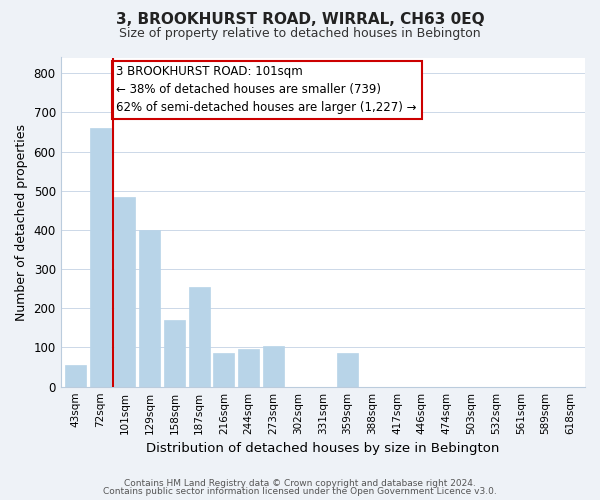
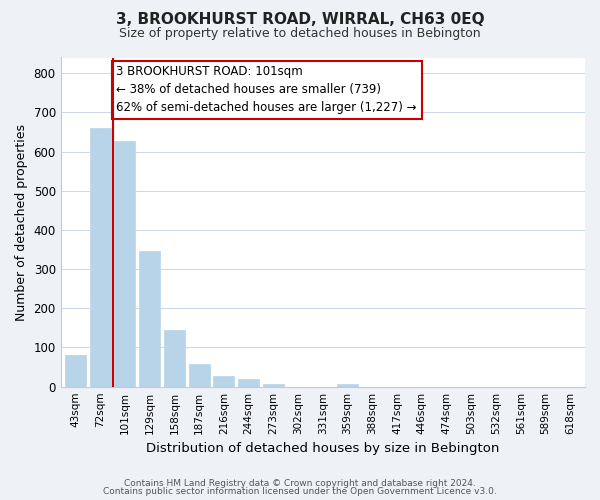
43sqm: 55 -> 82
101sqm: 485 -> 628
129sqm: 400 -> 347
158sqm: 170 -> 145
187sqm: 255 -> 57
216sqm: 85 -> 27
244sqm: 95 -> 19
273sqm: 105 -> 8
359sqm: 85 -> 7
